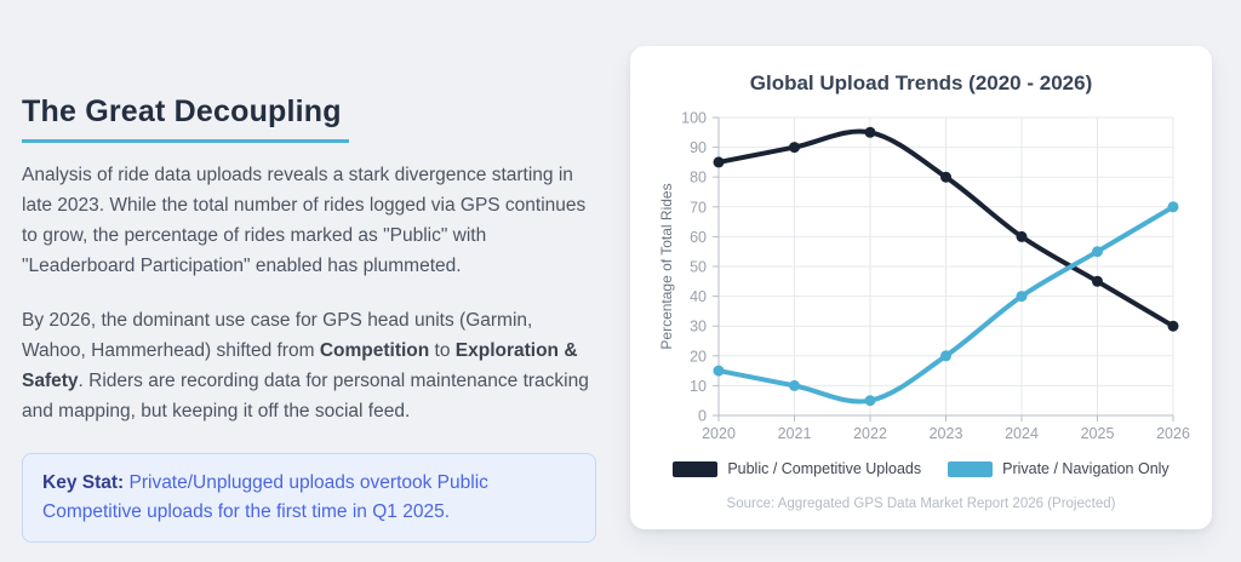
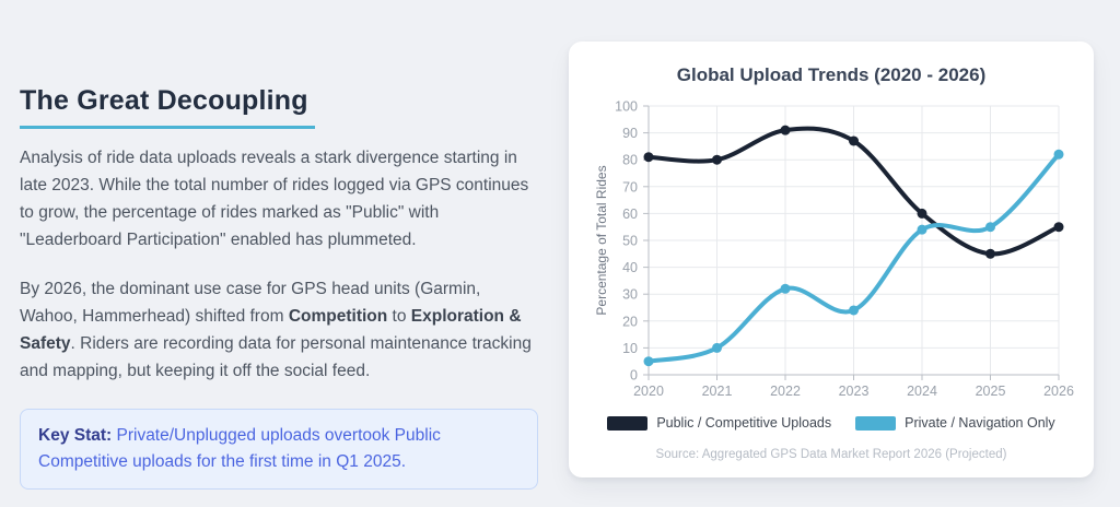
Public / Competitive Uploads/2020: 85 -> 81
Private / Navigation Only/2020: 15 -> 5
Public / Competitive Uploads/2021: 90 -> 80
Public / Competitive Uploads/2022: 95 -> 91
Private / Navigation Only/2022: 5 -> 32
Public / Competitive Uploads/2023: 80 -> 87
Private / Navigation Only/2023: 20 -> 24
Private / Navigation Only/2024: 40 -> 54
Public / Competitive Uploads/2026: 30 -> 55
Private / Navigation Only/2026: 70 -> 82
